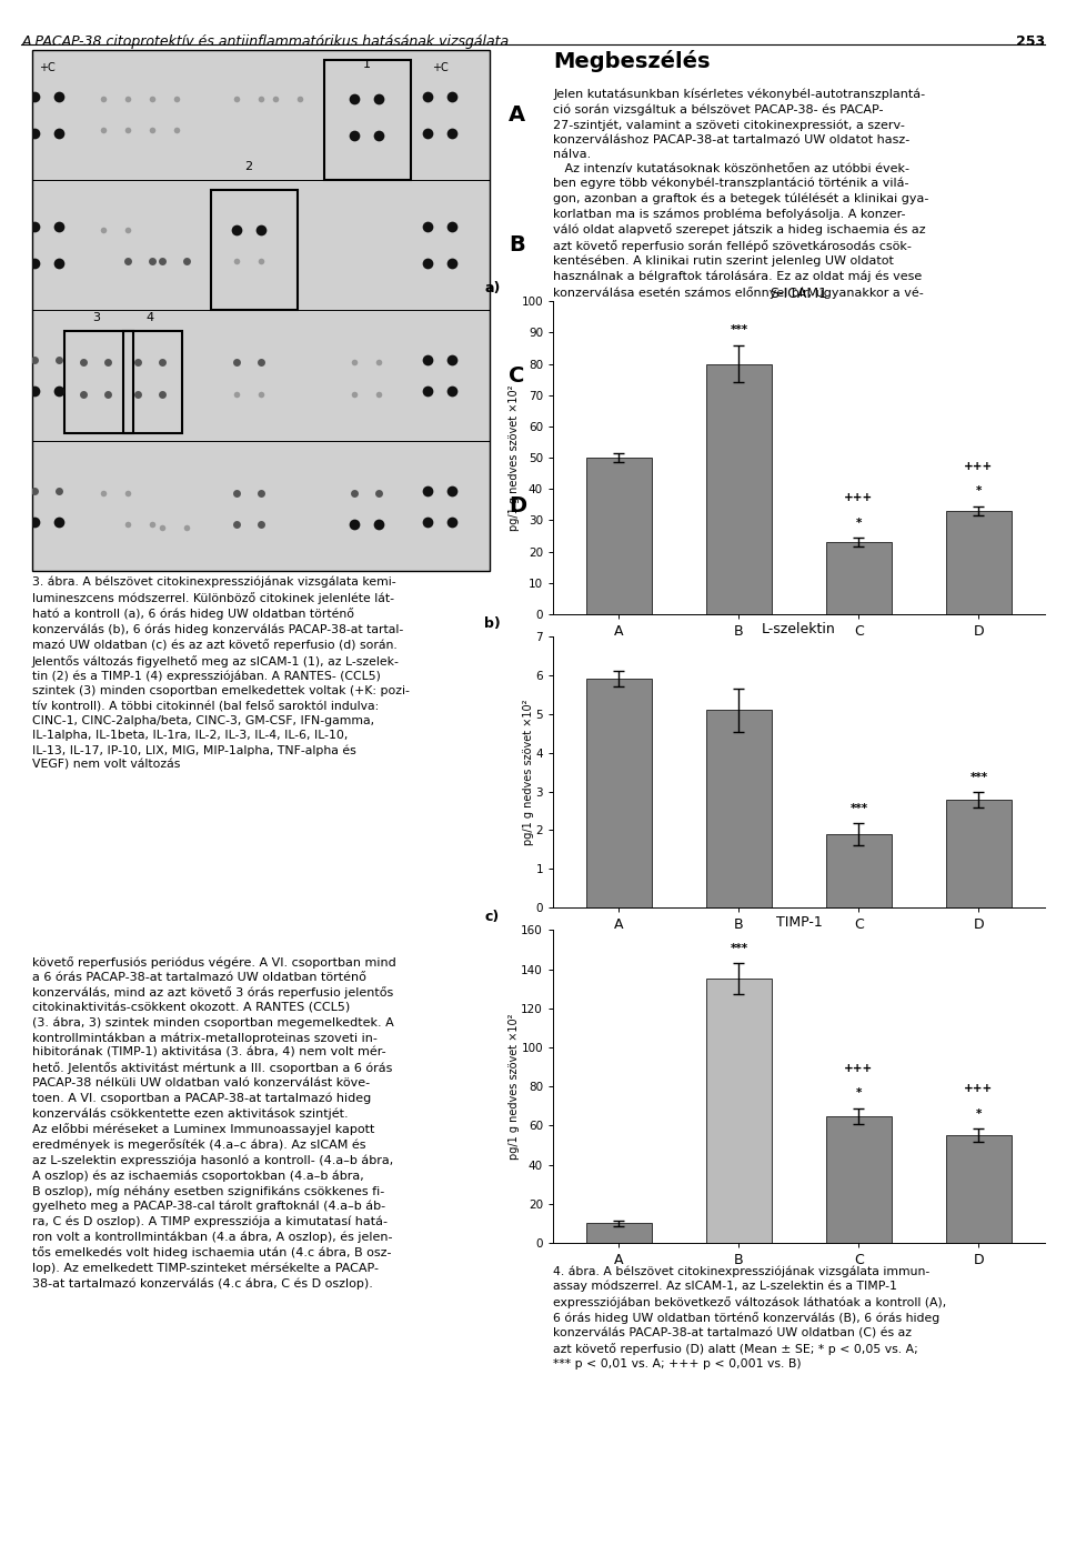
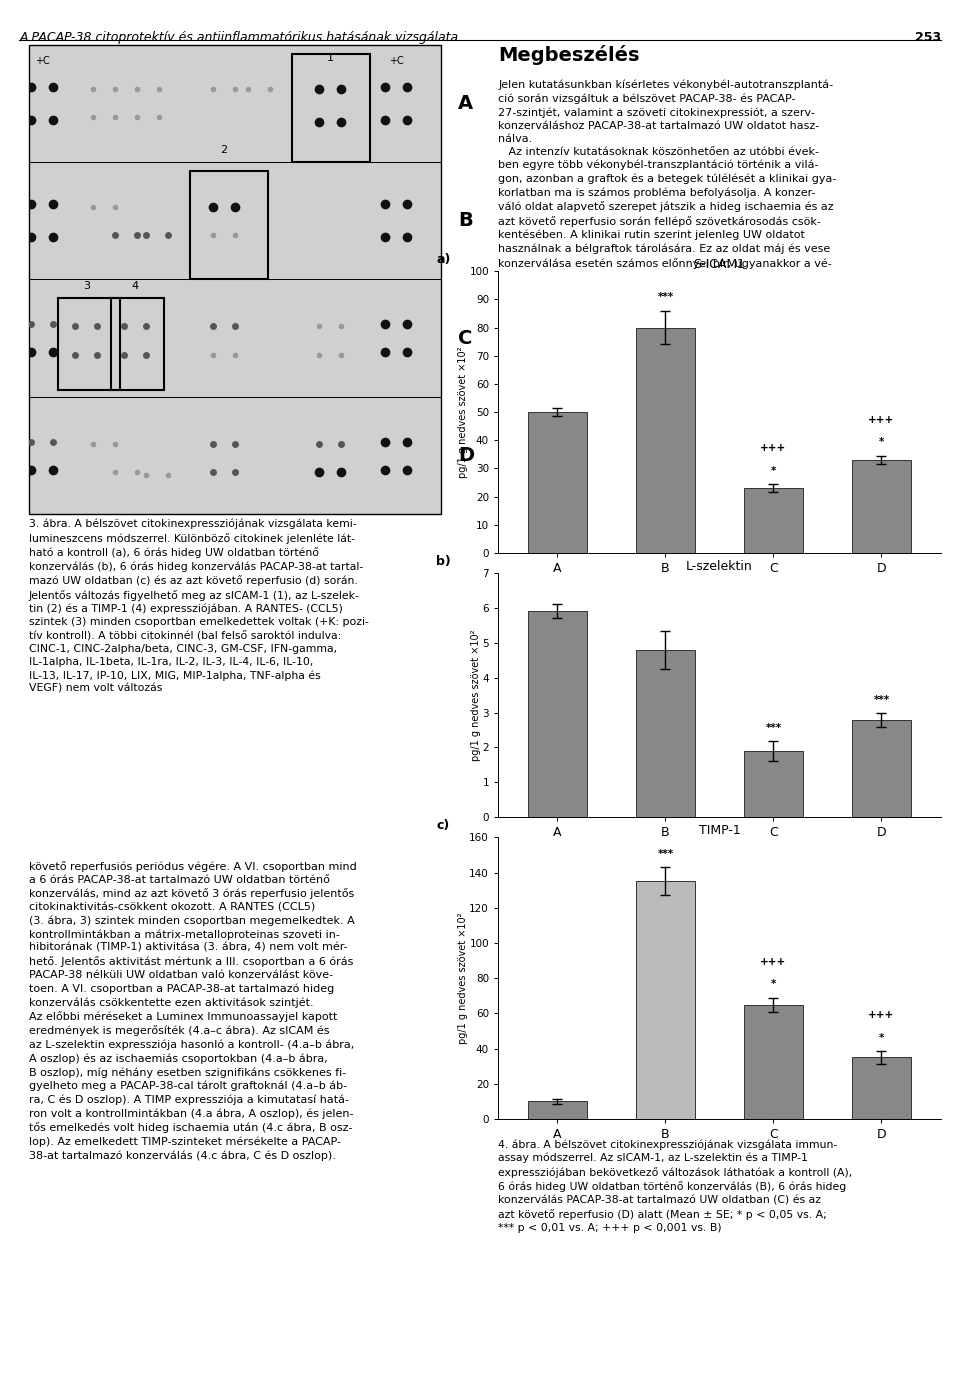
L-szelektin/B: 5.1 -> 4.8
TIMP-1/D: 55 -> 35
